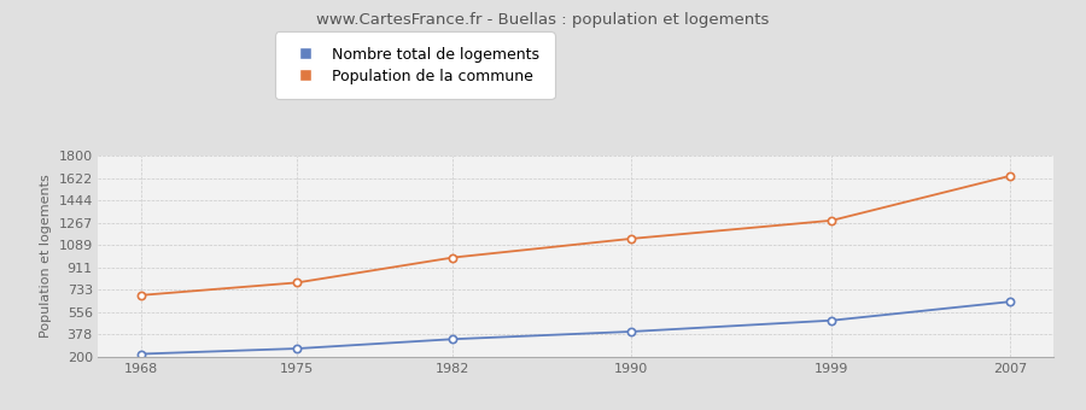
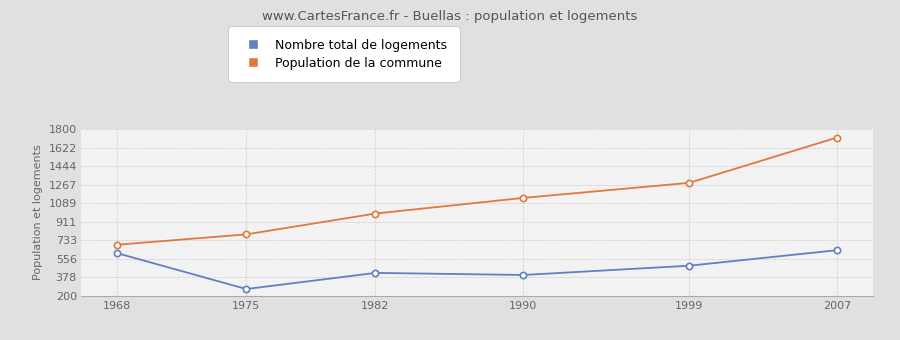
Nombre total de logements/1968: 220 -> 610
Nombre total de logements/1982: 340 -> 420
Population de la commune/2007: 1640 -> 1720
